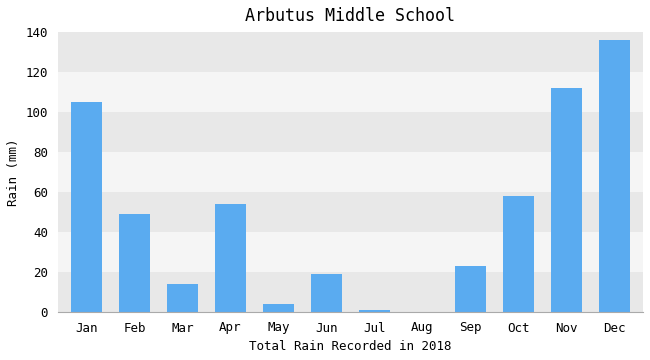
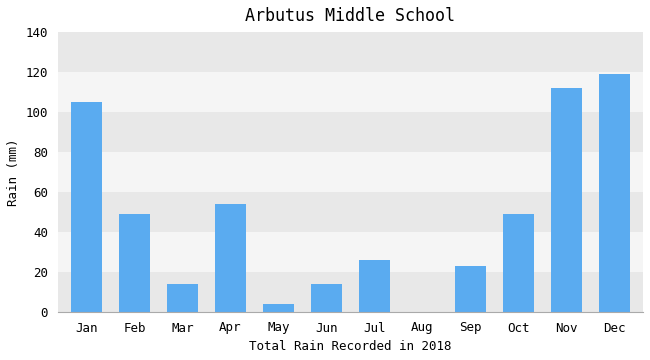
Jun: 19 -> 14
Jul: 1 -> 26
Oct: 58 -> 49
Dec: 136 -> 119
